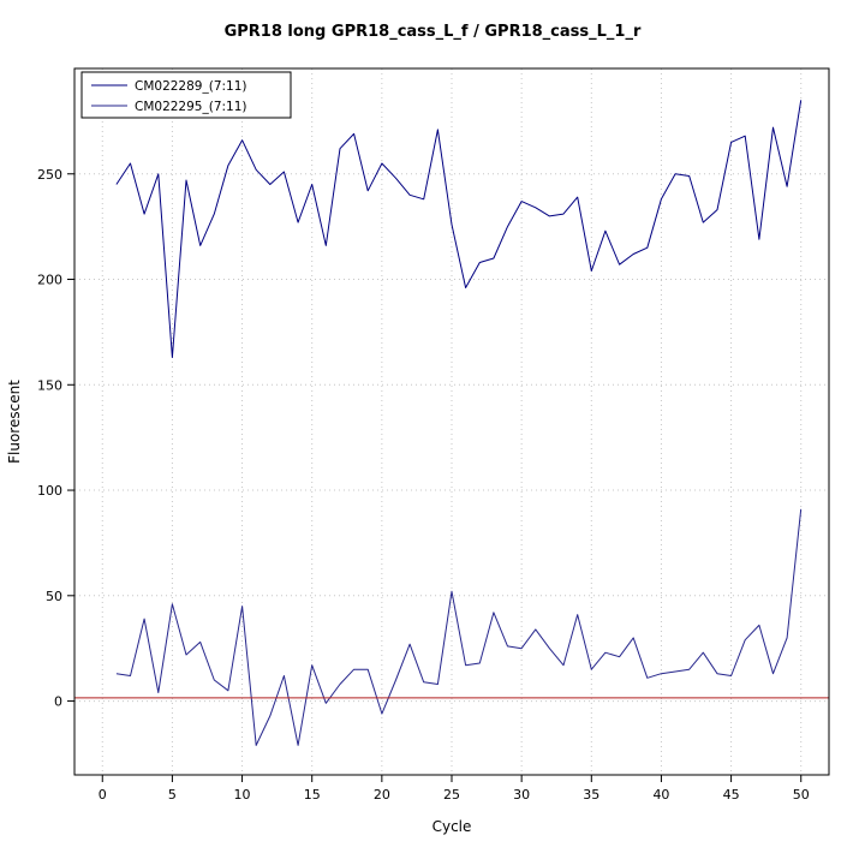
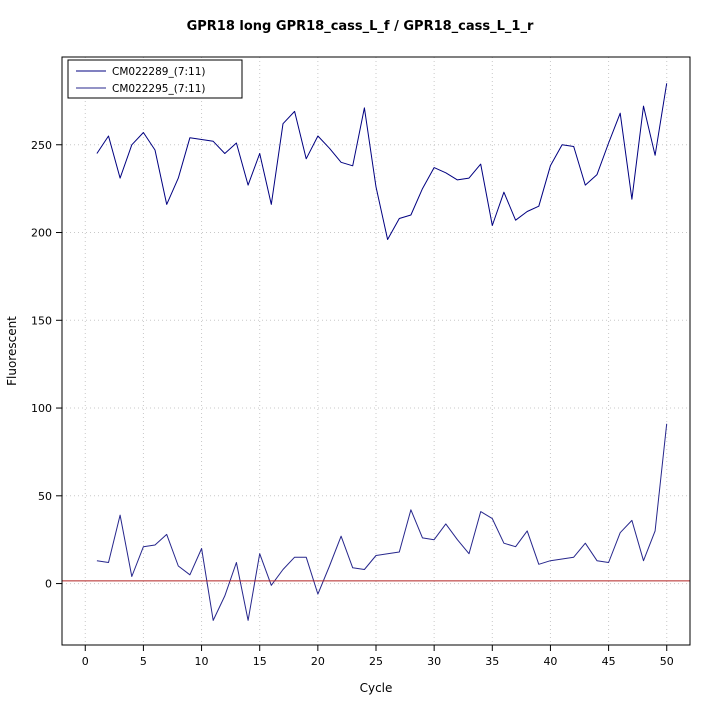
CM022289_(7:11)/5: 163 -> 257
CM022295_(7:11)/5: 46 -> 21
CM022289_(7:11)/10: 266 -> 253
CM022295_(7:11)/10: 45 -> 20
CM022295_(7:11)/25: 52 -> 16
CM022295_(7:11)/35: 15 -> 37
CM022289_(7:11)/45: 265 -> 251
